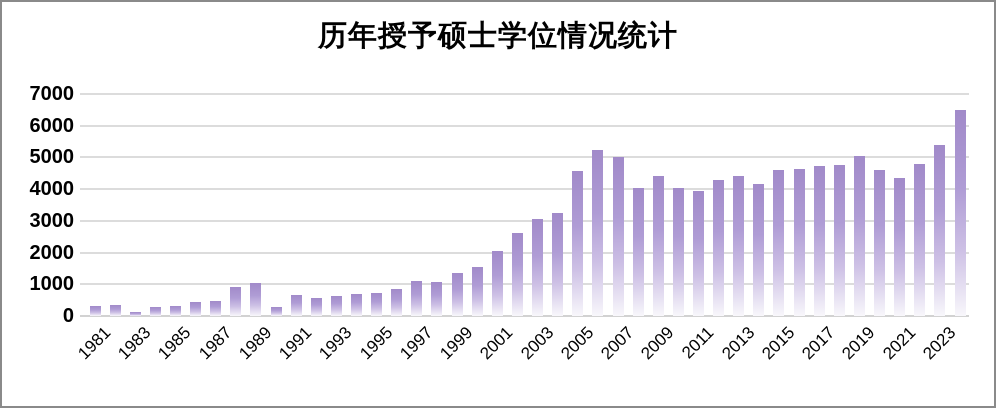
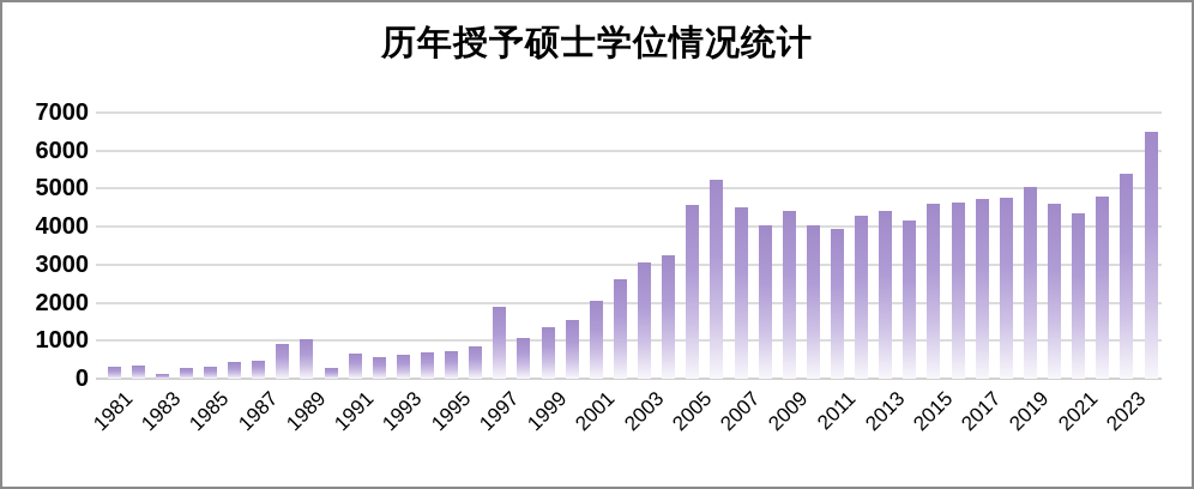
1997: 1100 -> 1900
2007: 5000 -> 4500
